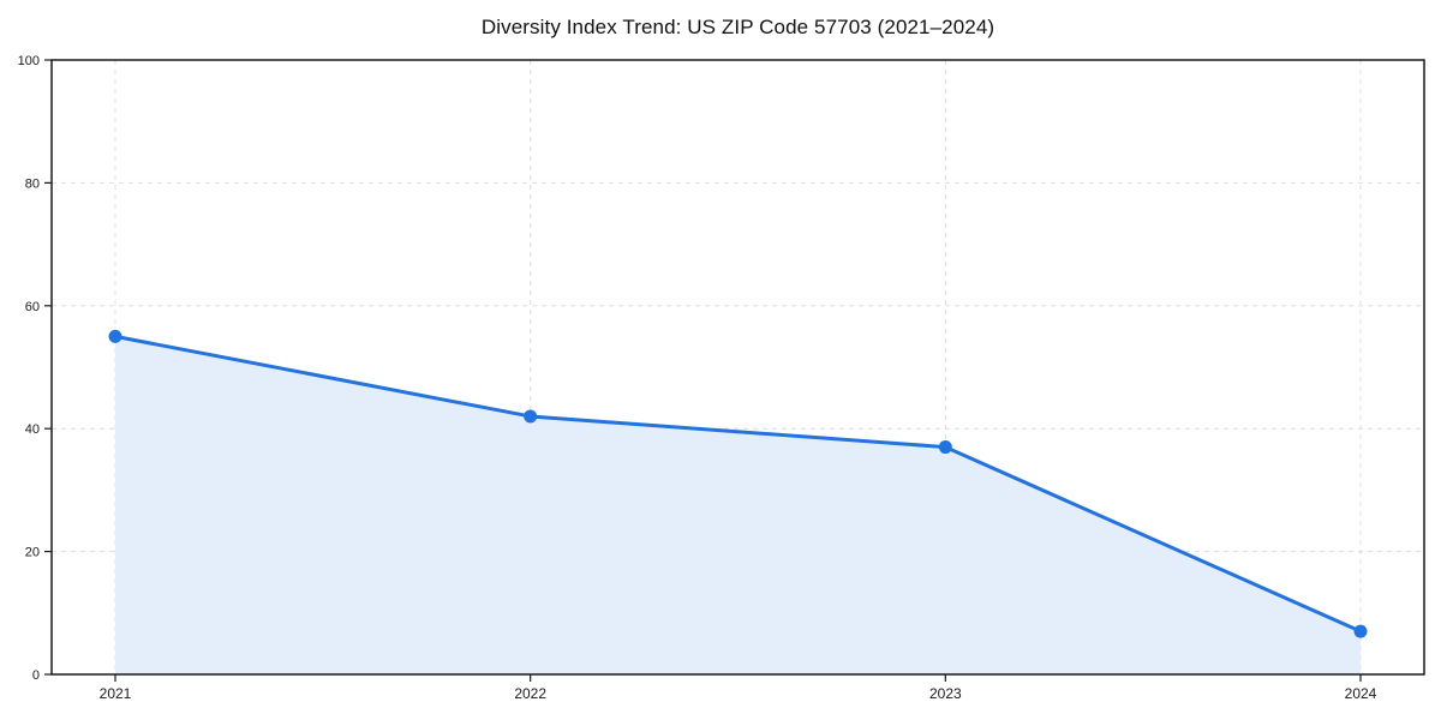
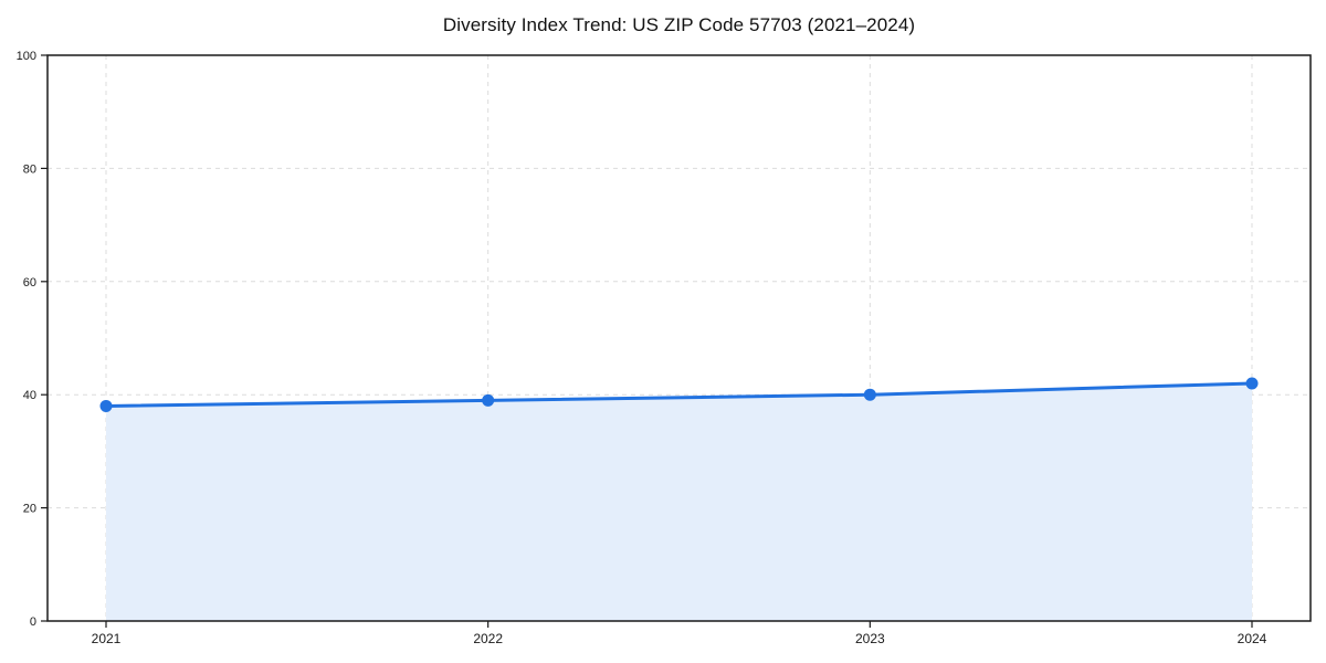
2021: 55 -> 38
2022: 42 -> 39
2023: 37 -> 40
2024: 7 -> 42
